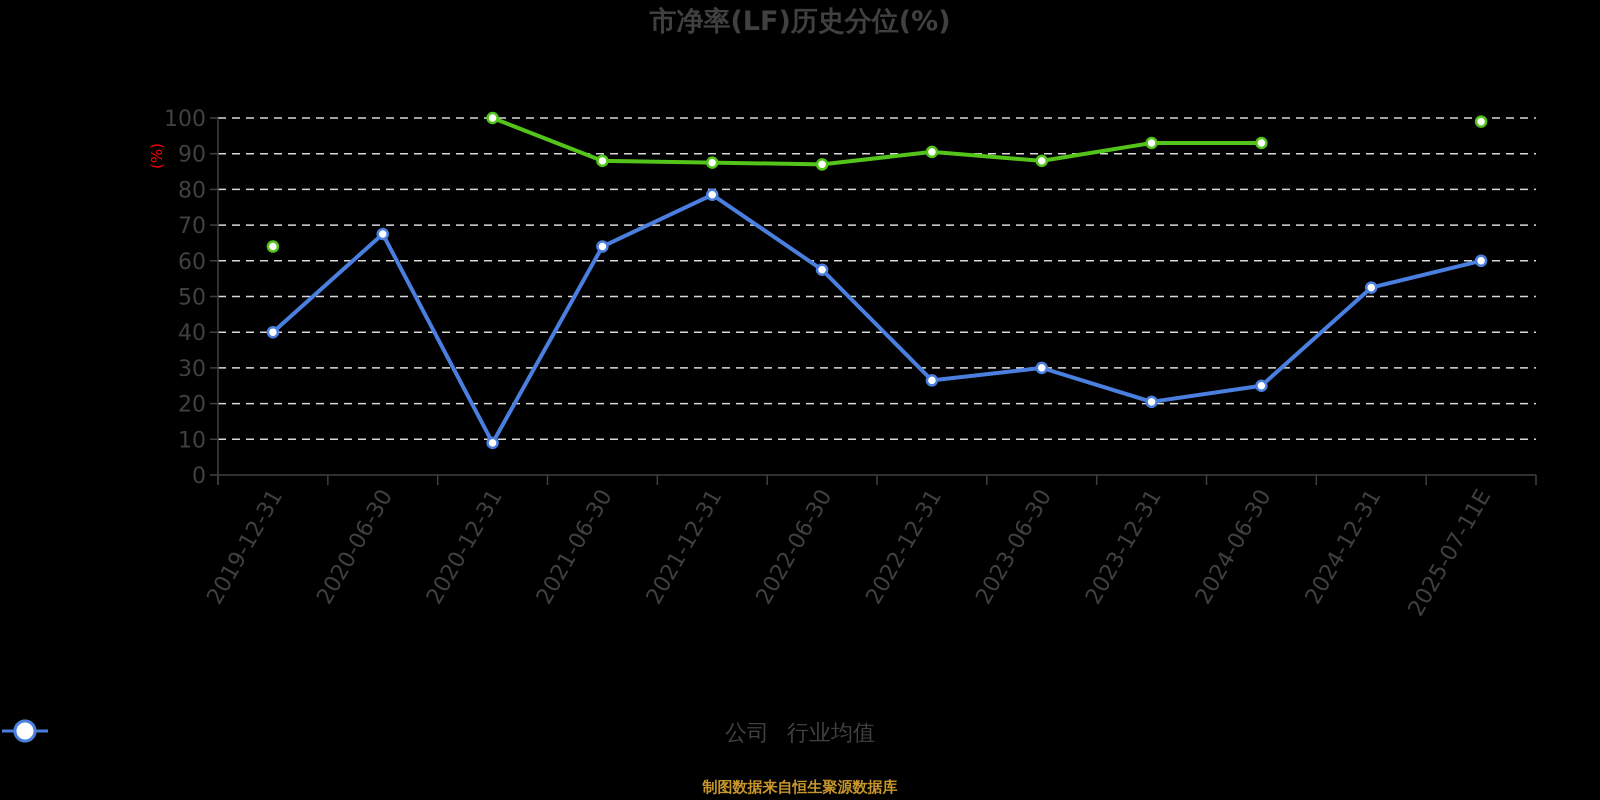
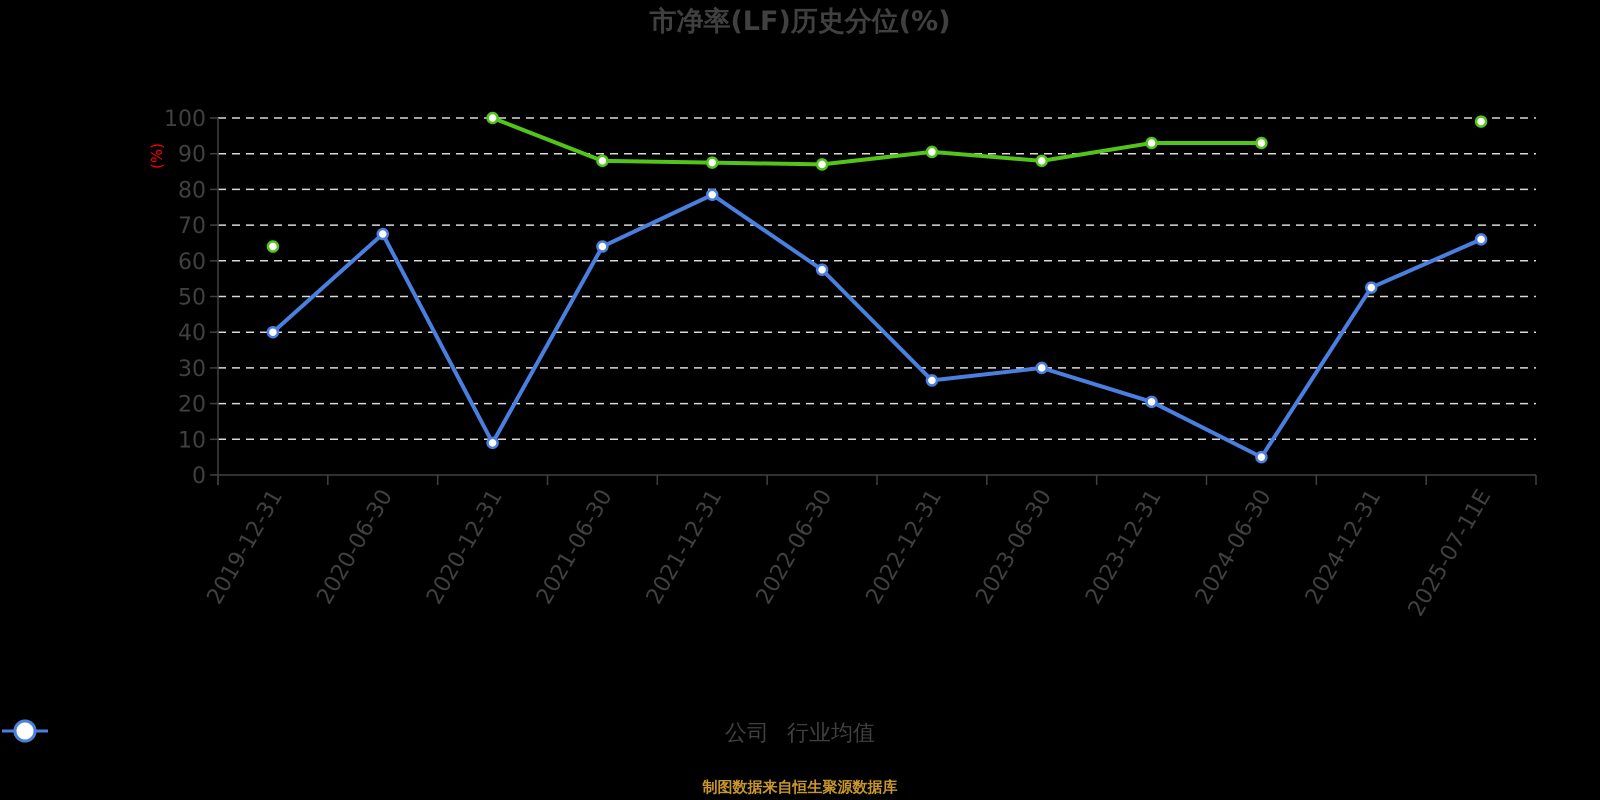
行业均值/2024-06-30: 25 -> 5
行业均值/2025-07-11E: 60 -> 66
